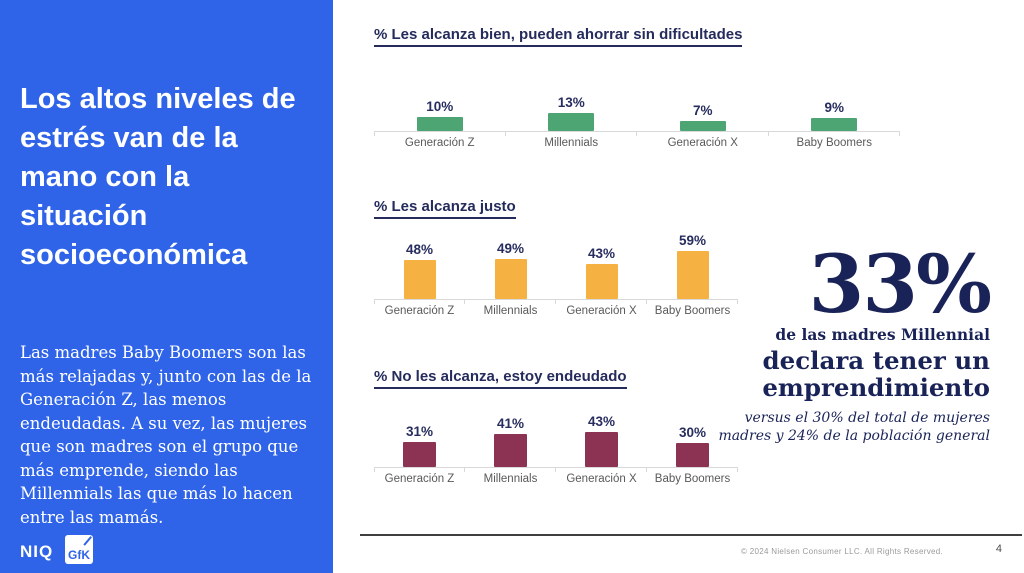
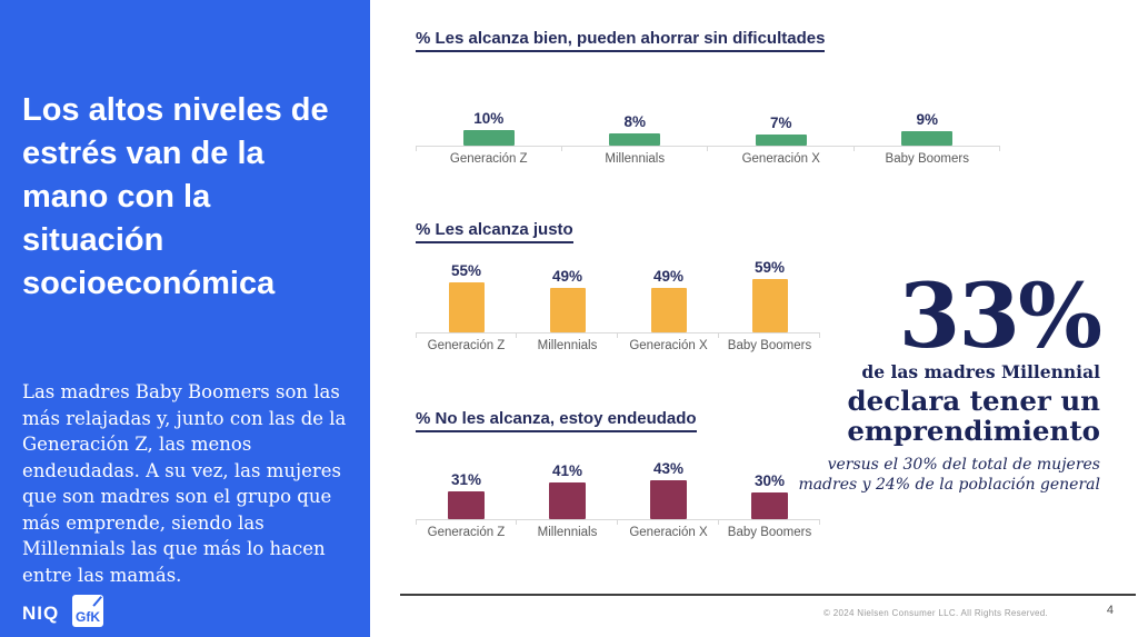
% Les alcanza bien, pueden ahorrar sin dificultades/Millennials: 13% -> 8%
% Les alcanza justo/Generación Z: 48% -> 55%
% Les alcanza justo/Generación X: 43% -> 49%
